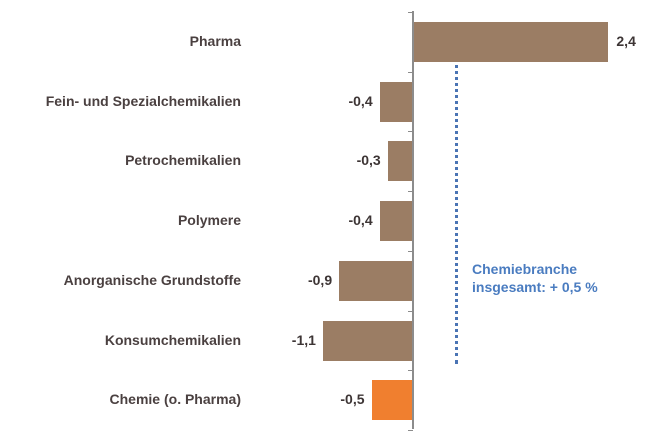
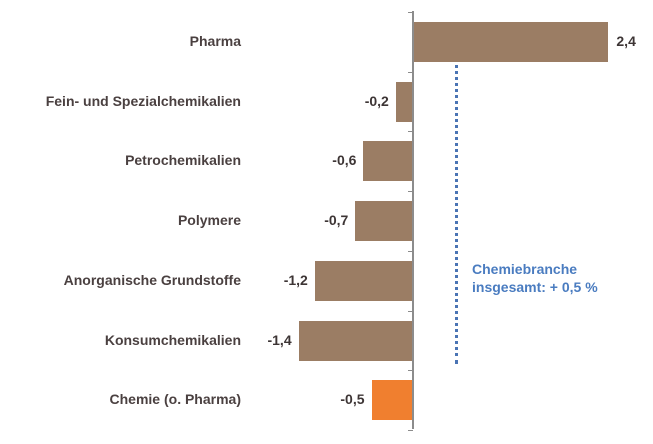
Fein- und Spezialchemikalien: -0,4 -> -0,2
Petrochemikalien: -0,3 -> -0,6
Polymere: -0,4 -> -0,7
Anorganische Grundstoffe: -0,9 -> -1,2
Konsumchemikalien: -1,1 -> -1,4
